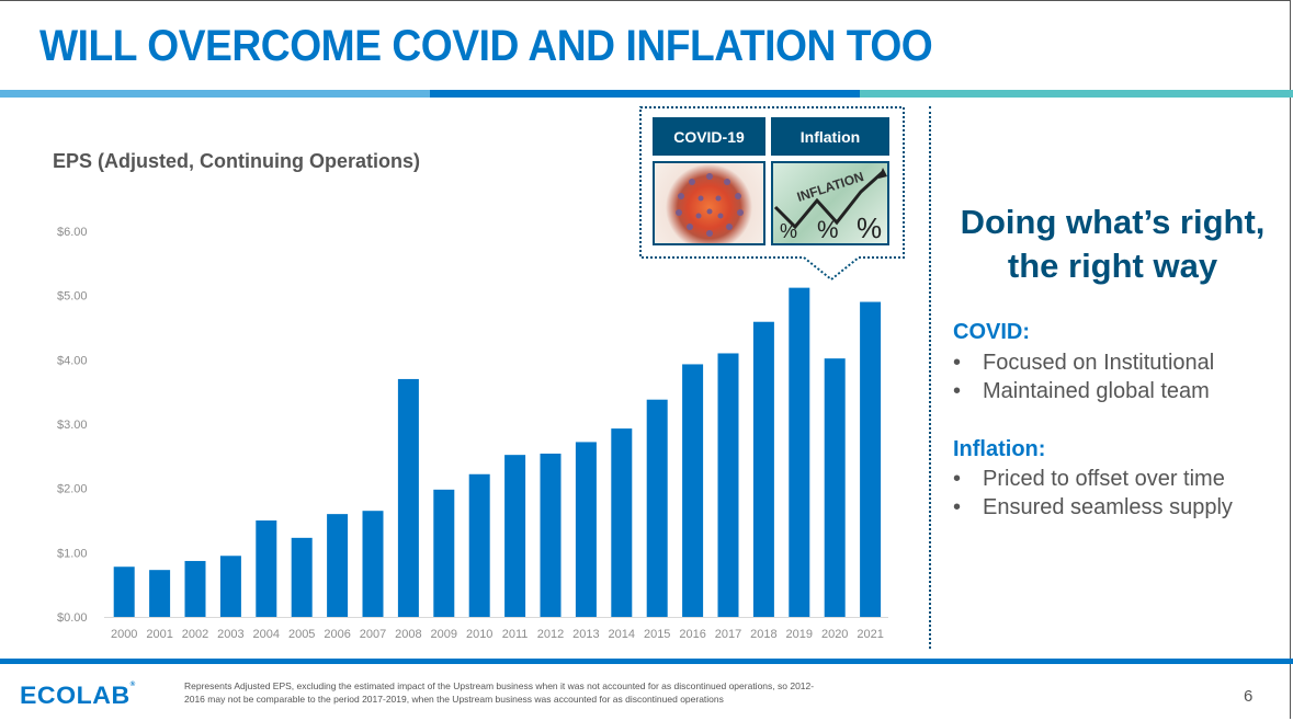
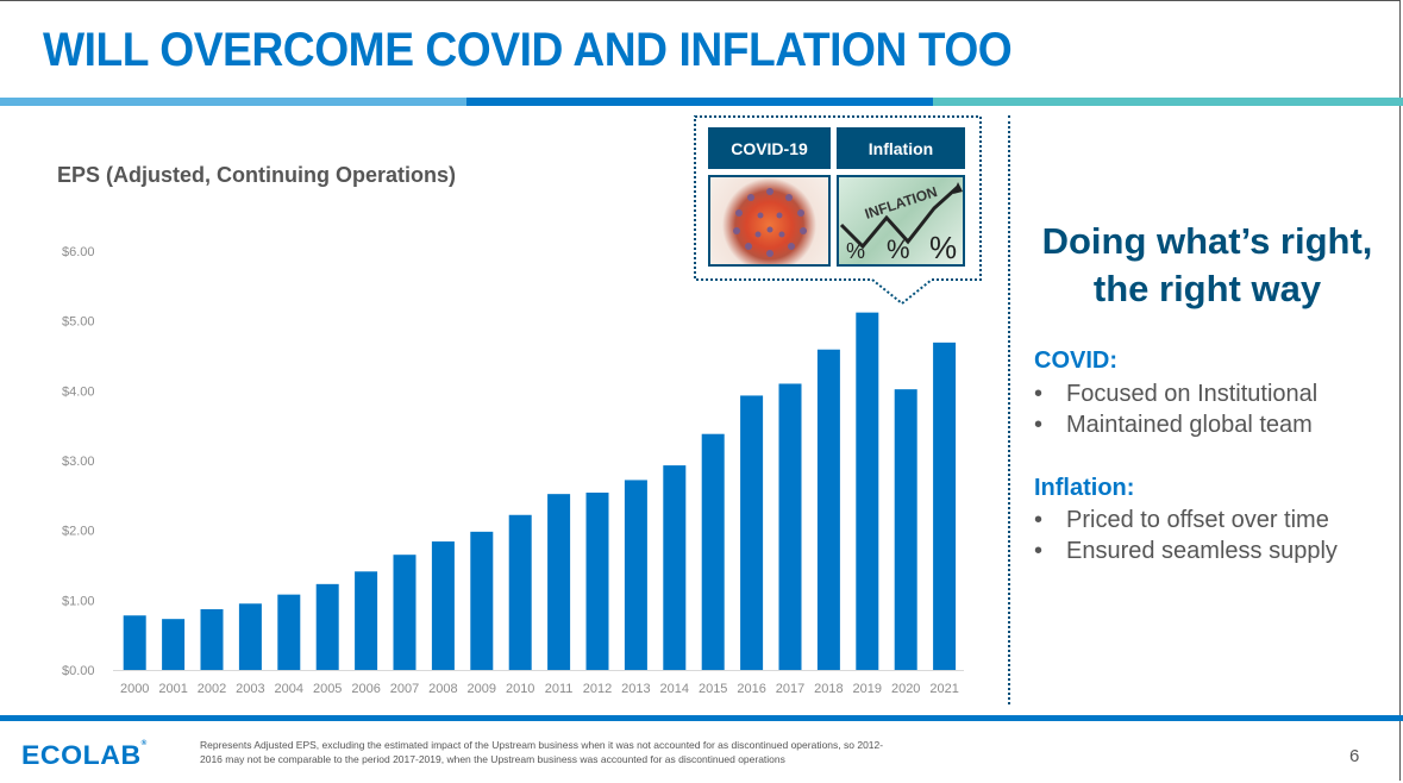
2004: $1.5 -> $1.1
2006: $1.6 -> $1.4
2008: $3.7 -> $1.8
2021: $4.9 -> $4.7
